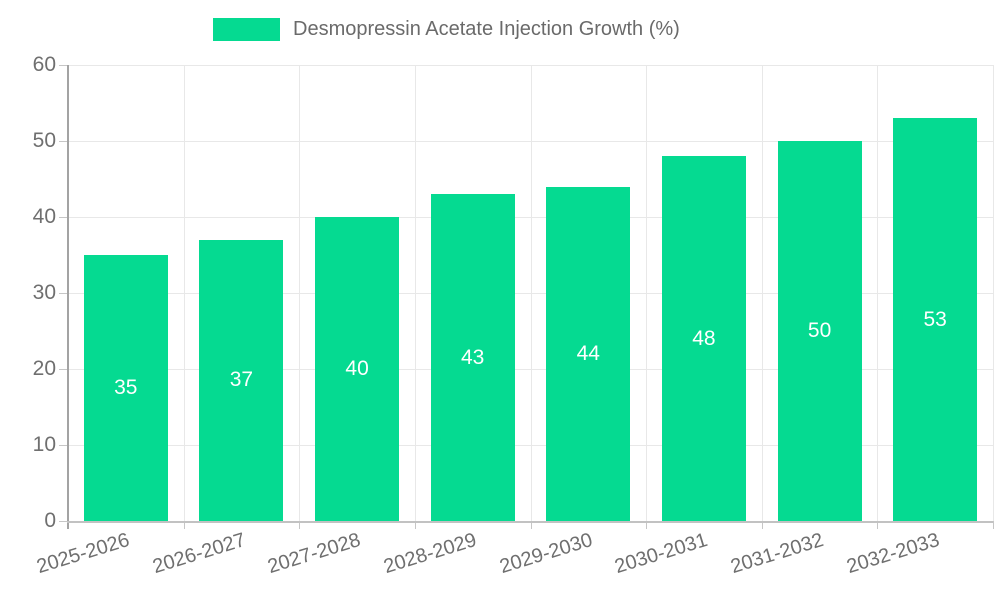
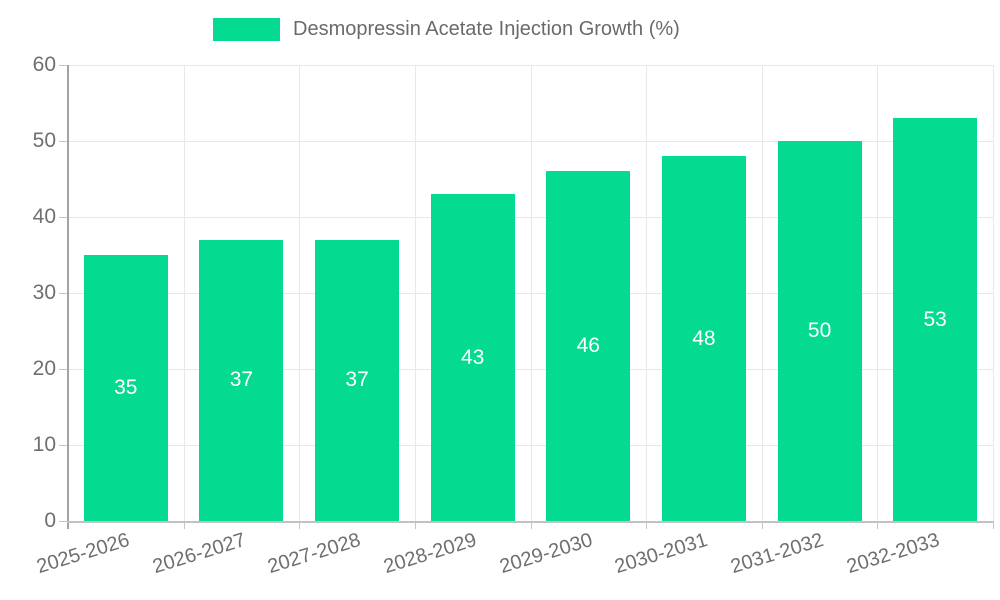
2027-2028: 40 -> 37
2029-2030: 44 -> 46
